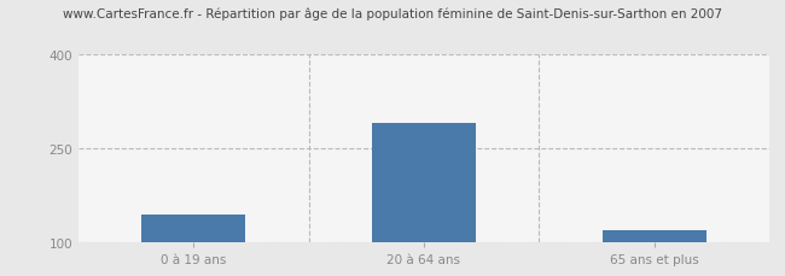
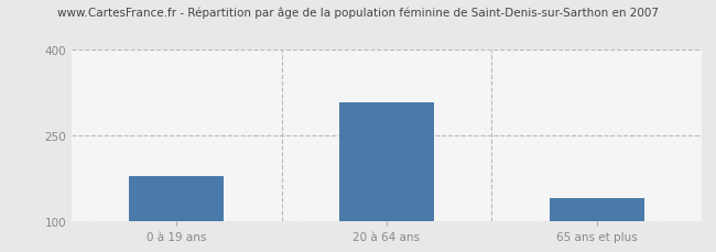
0 à 19 ans: 145 -> 180
20 à 64 ans: 290 -> 308
65 ans et plus: 120 -> 142
